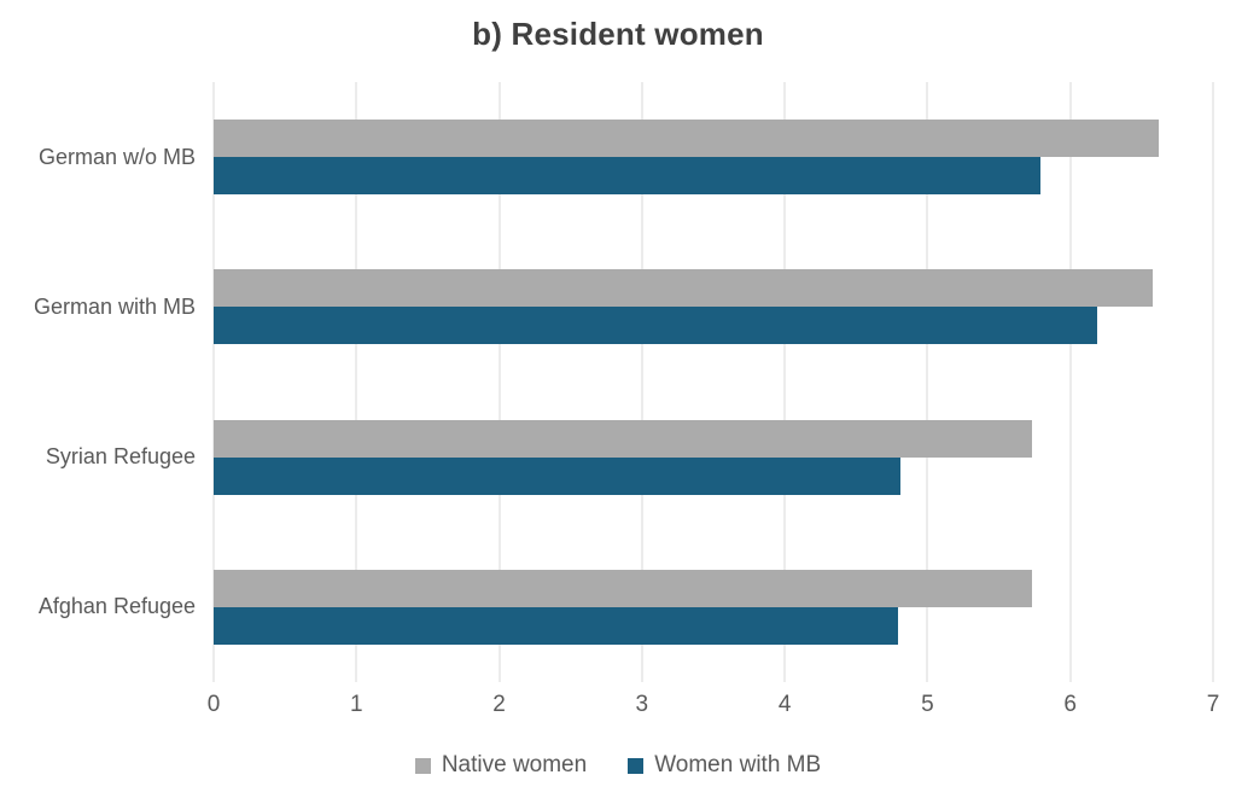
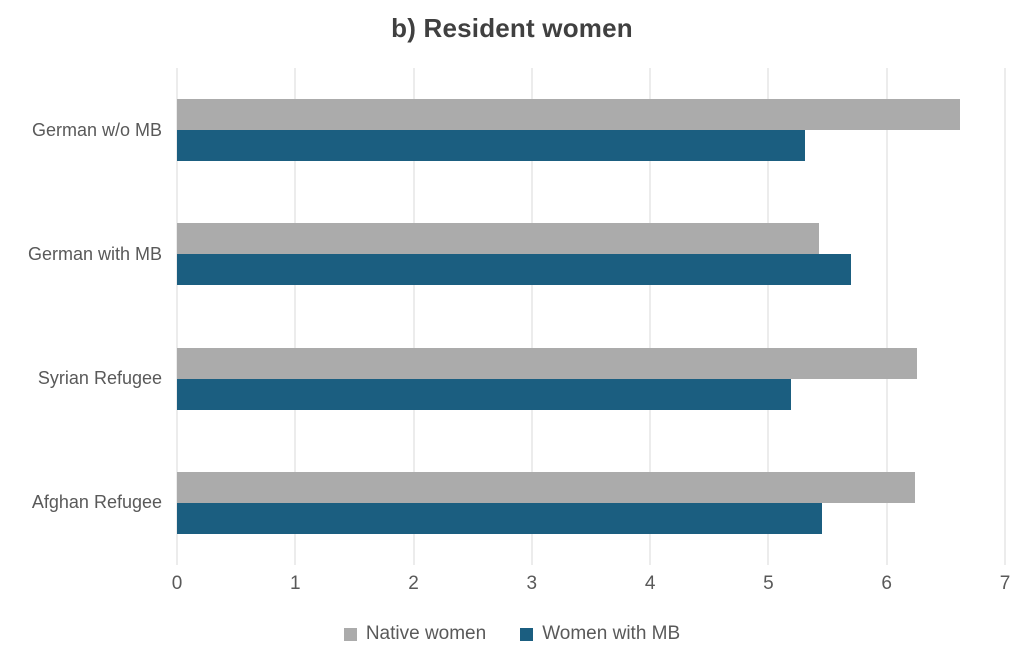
Women with MB/German w/o MB: 5.79 -> 5.31
Native women/German with MB: 6.58 -> 5.43
Women with MB/German with MB: 6.19 -> 5.70
Native women/Syrian Refugee: 5.73 -> 6.26
Women with MB/Syrian Refugee: 4.81 -> 5.19
Native women/Afghan Refugee: 5.73 -> 6.24
Women with MB/Afghan Refugee: 4.79 -> 5.45
